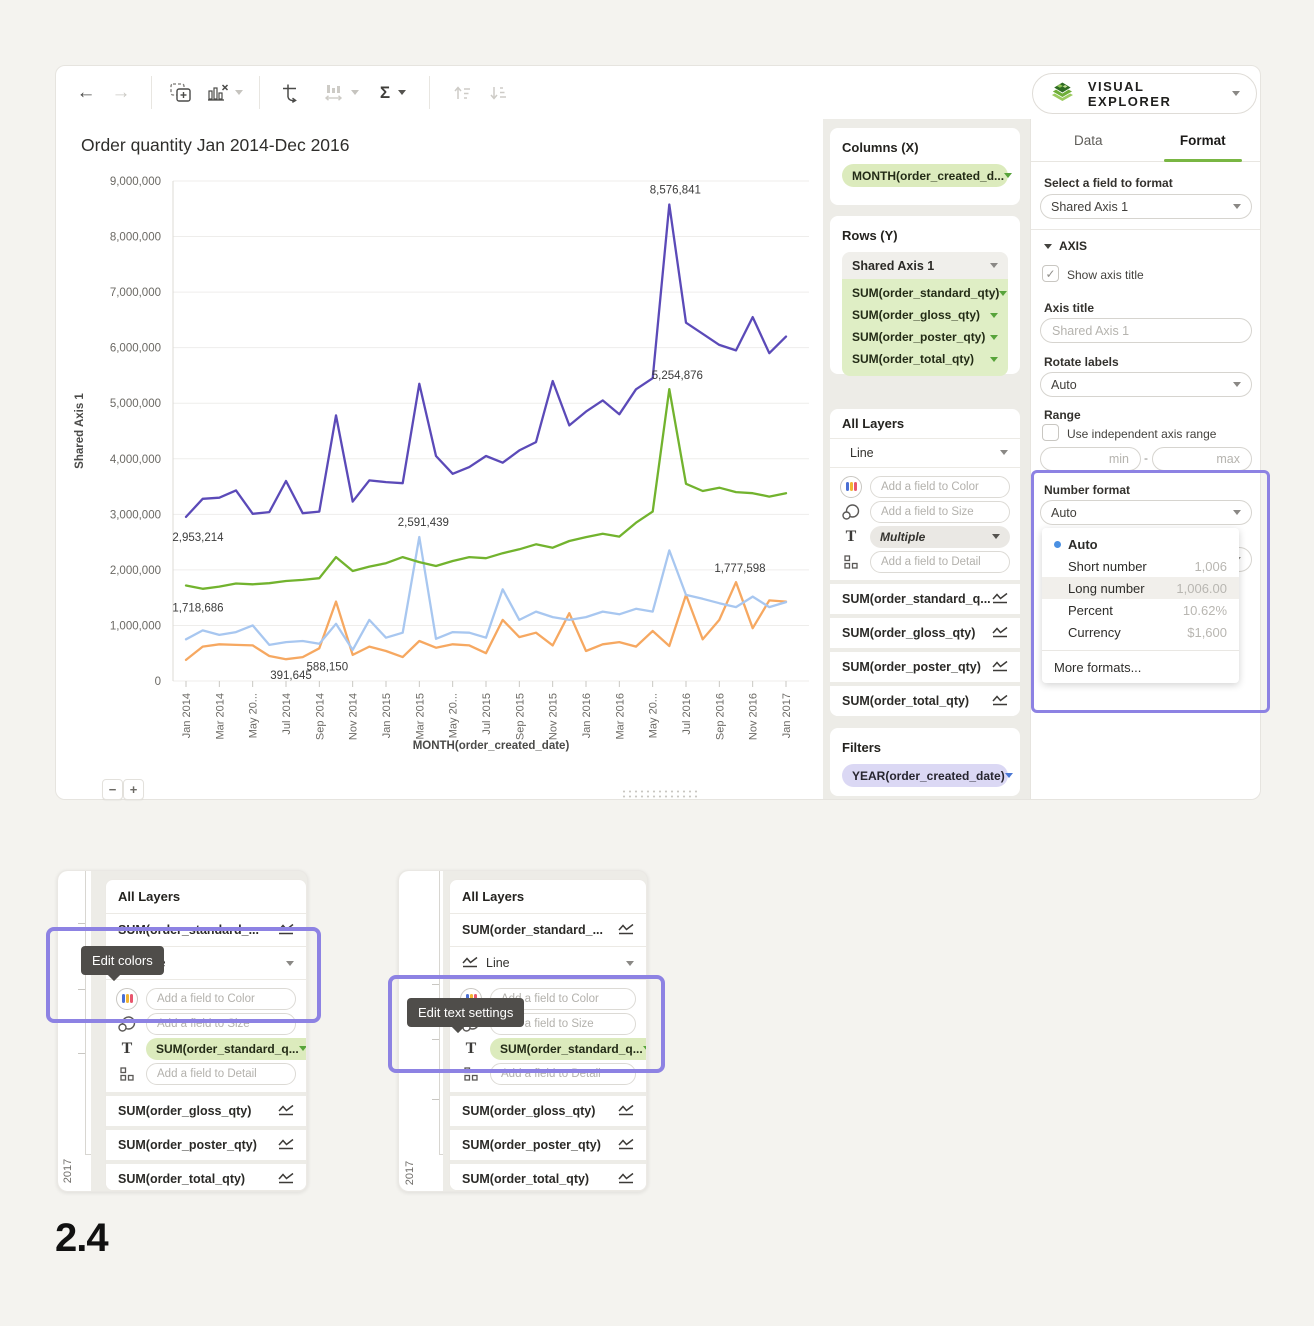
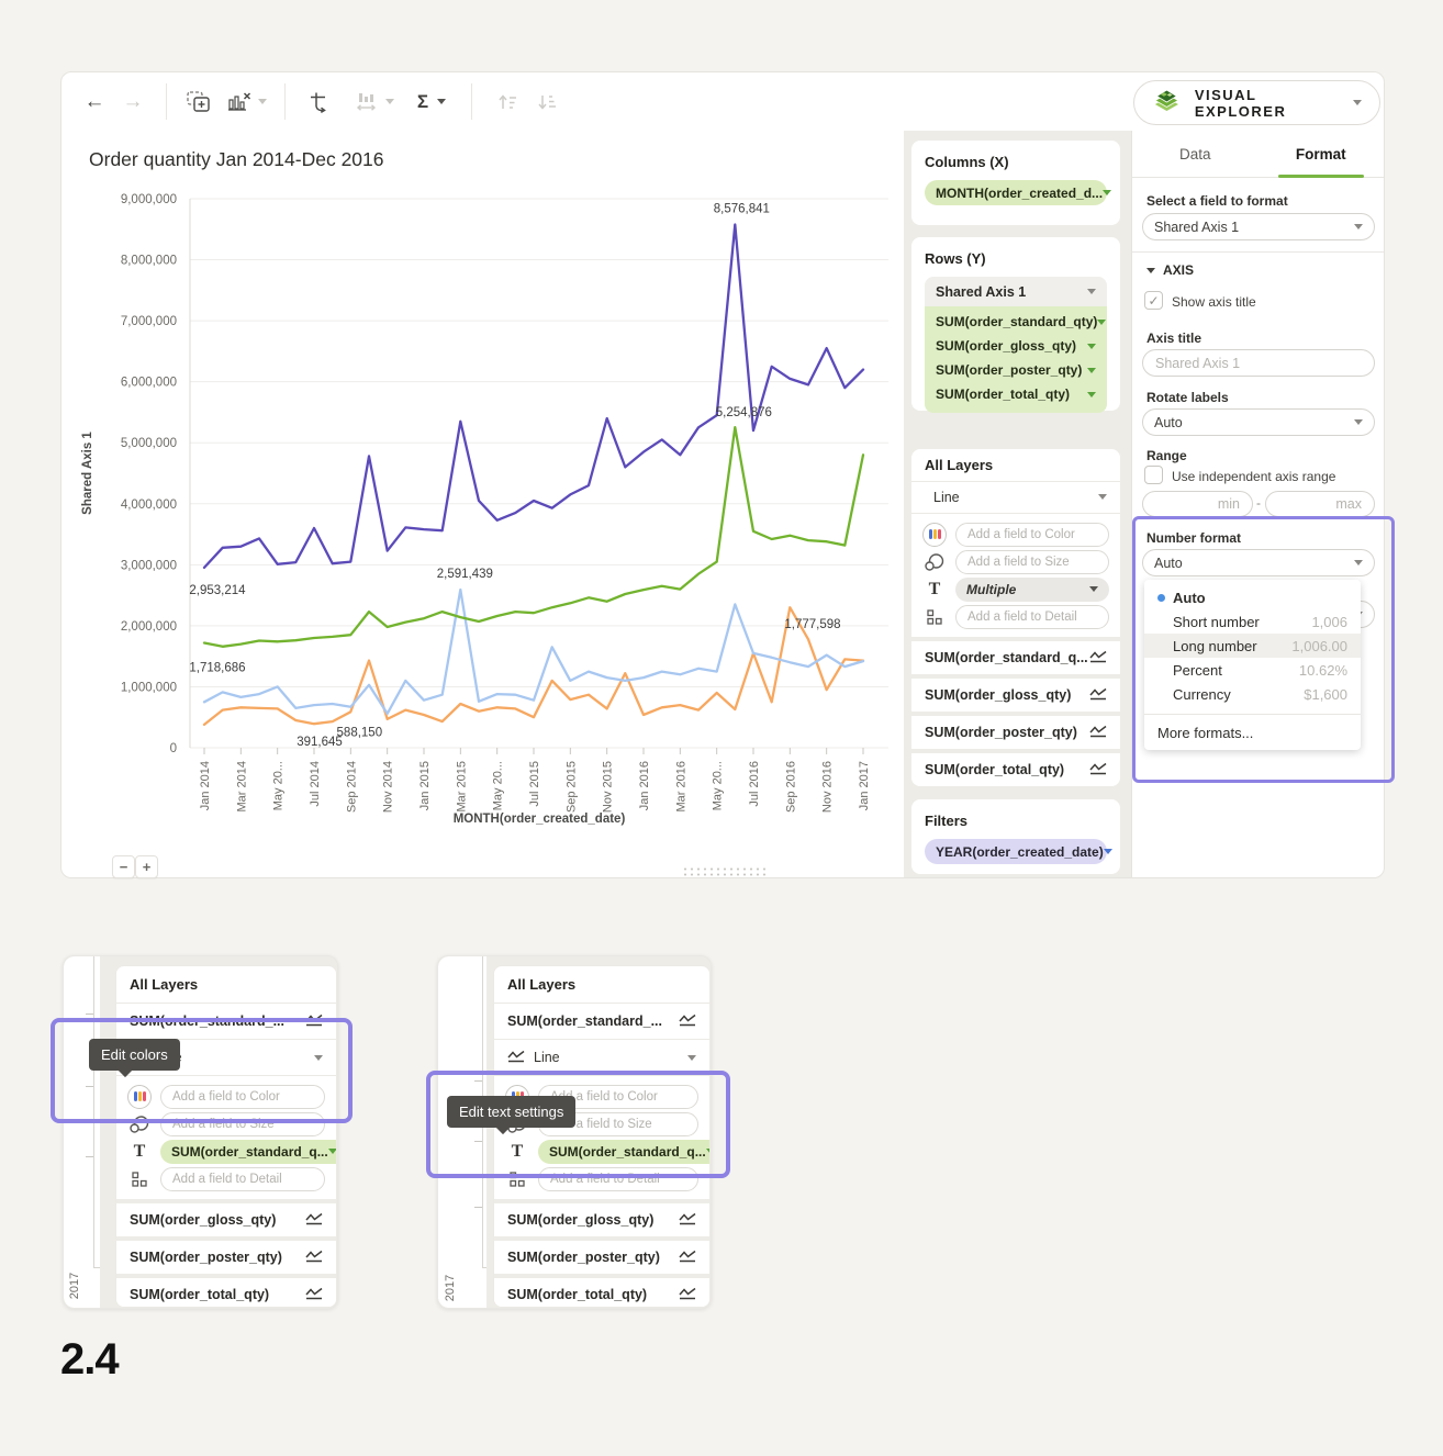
SUM(order_total_qty)/Jul 2016: 6400000 -> 5200000
SUM(order_poster_qty)/Sep 2016: 1100000 -> 2300000
SUM(order_standard_qty)/Jan 2017: 3400000 -> 4800000
